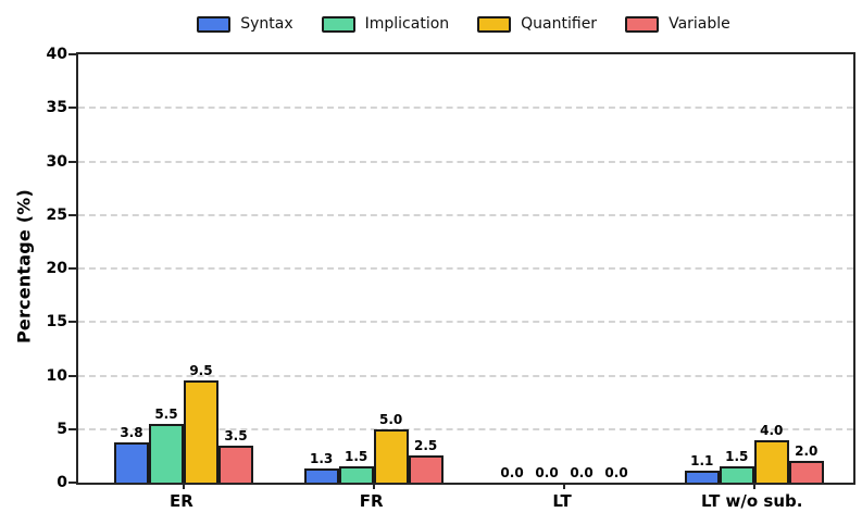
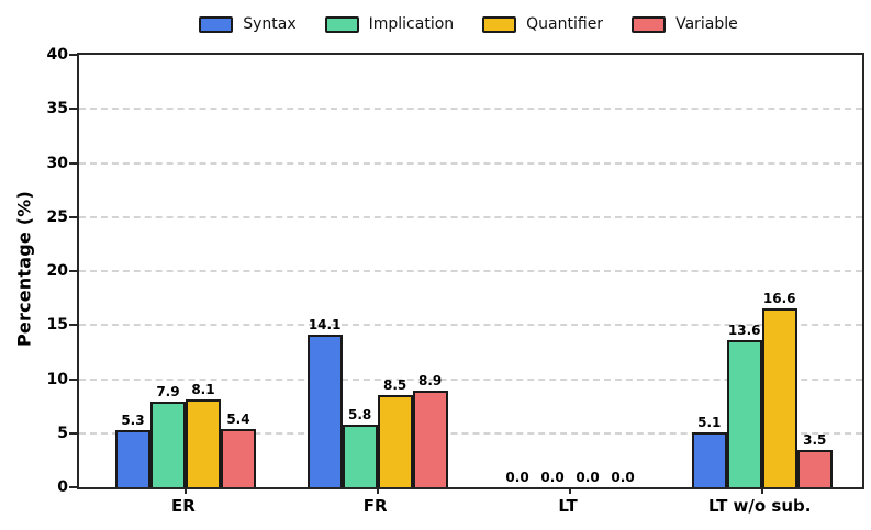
Syntax/ER: 3.8 -> 5.3
Implication/ER: 5.5 -> 7.9
Quantifier/ER: 9.5 -> 8.1
Variable/ER: 3.5 -> 5.4
Syntax/FR: 1.3 -> 14.1
Implication/FR: 1.5 -> 5.8
Quantifier/FR: 5.0 -> 8.5
Variable/FR: 2.5 -> 8.9
Syntax/LT w/o sub.: 1.1 -> 5.1
Implication/LT w/o sub.: 1.5 -> 13.6
Quantifier/LT w/o sub.: 4.0 -> 16.6
Variable/LT w/o sub.: 2.0 -> 3.5
